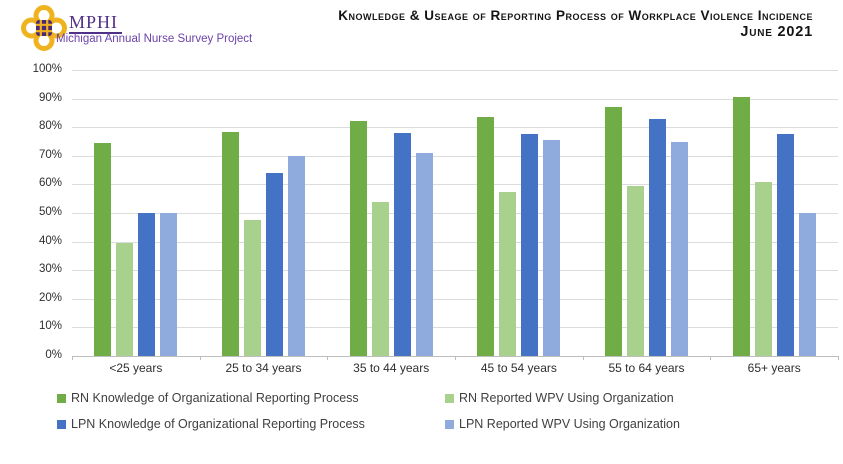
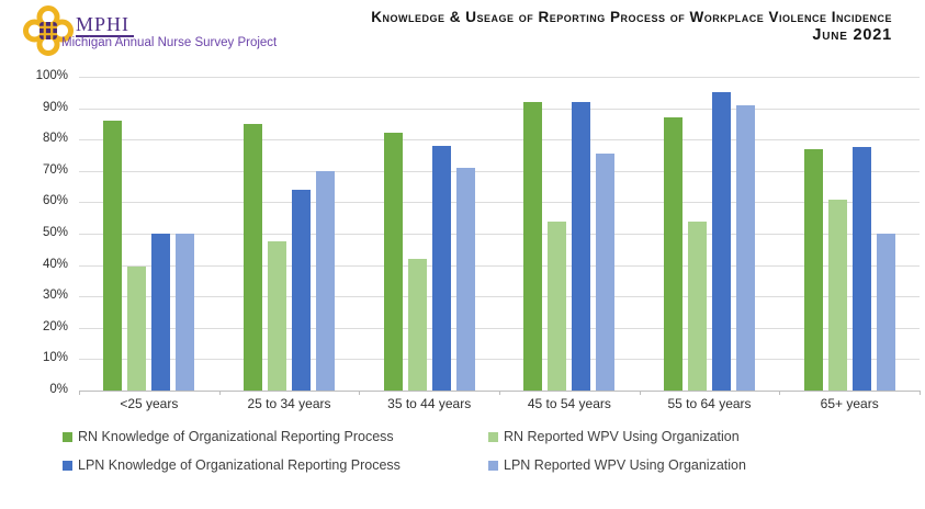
RN Knowledge of Organizational Reporting Process/<25 years: 74% -> 86%
RN Knowledge of Organizational Reporting Process/25 to 34 years: 78% -> 85%
RN Reported WPV Using Organization/35 to 44 years: 54% -> 42%
RN Knowledge of Organizational Reporting Process/45 to 54 years: 84% -> 92%
RN Reported WPV Using Organization/45 to 54 years: 58% -> 54%
LPN Knowledge of Organizational Reporting Process/45 to 54 years: 78% -> 92%
RN Reported WPV Using Organization/55 to 64 years: 60% -> 54%
LPN Knowledge of Organizational Reporting Process/55 to 64 years: 83% -> 95%
LPN Reported WPV Using Organization/55 to 64 years: 75% -> 91%
RN Knowledge of Organizational Reporting Process/65+ years: 90% -> 77%
